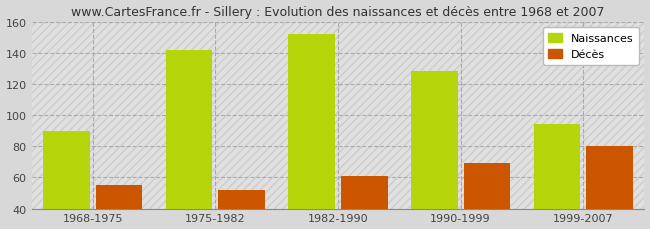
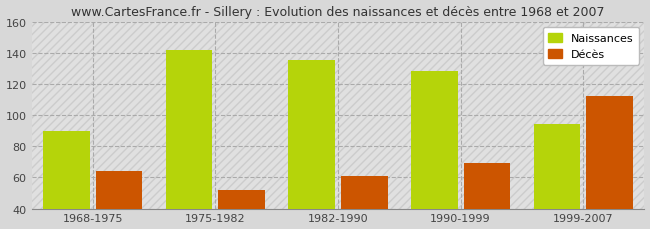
Décès/1968-1975: 55 -> 64
Naissances/1982-1990: 152 -> 135
Décès/1999-2007: 80 -> 112
